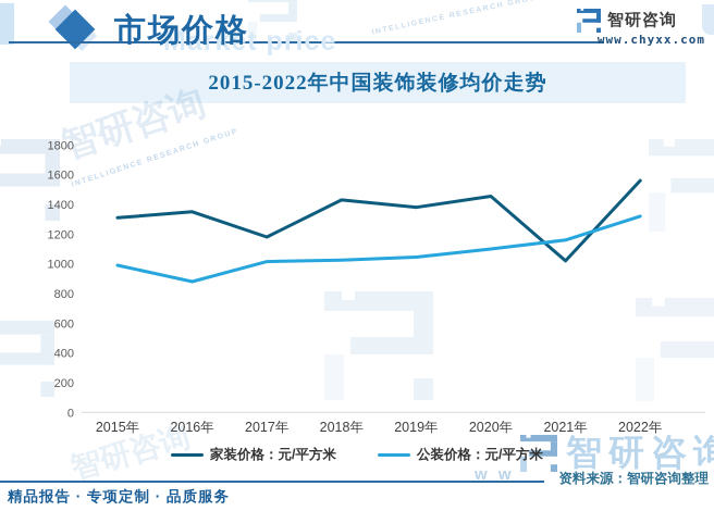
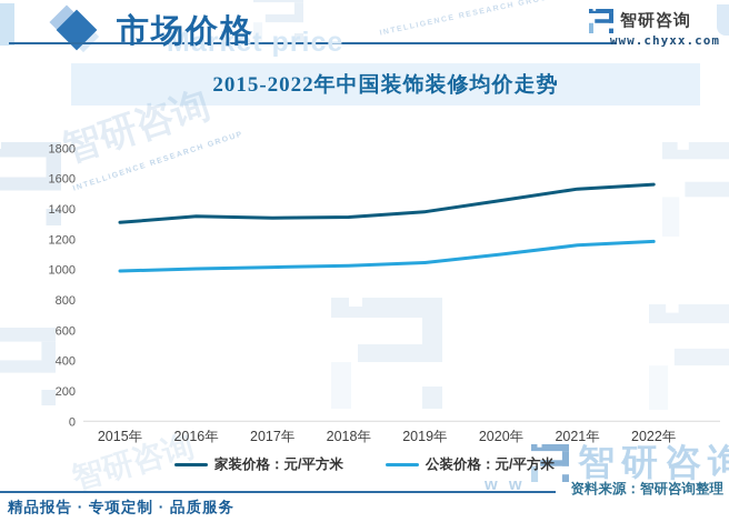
公装价格：元/平方米/2016年: 880 -> 1000
家装价格：元/平方米/2017年: 1180 -> 1340
家装价格：元/平方米/2018年: 1430 -> 1340
家装价格：元/平方米/2021年: 1020 -> 1530
公装价格：元/平方米/2022年: 1320 -> 1180
